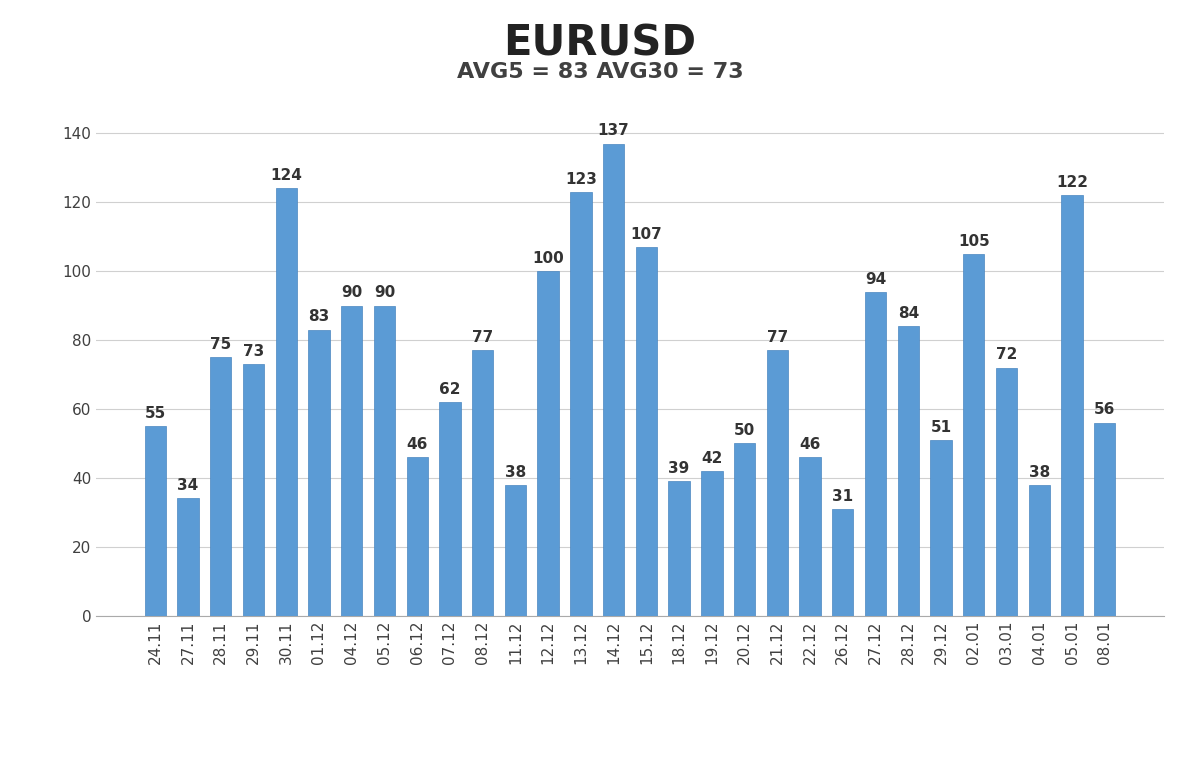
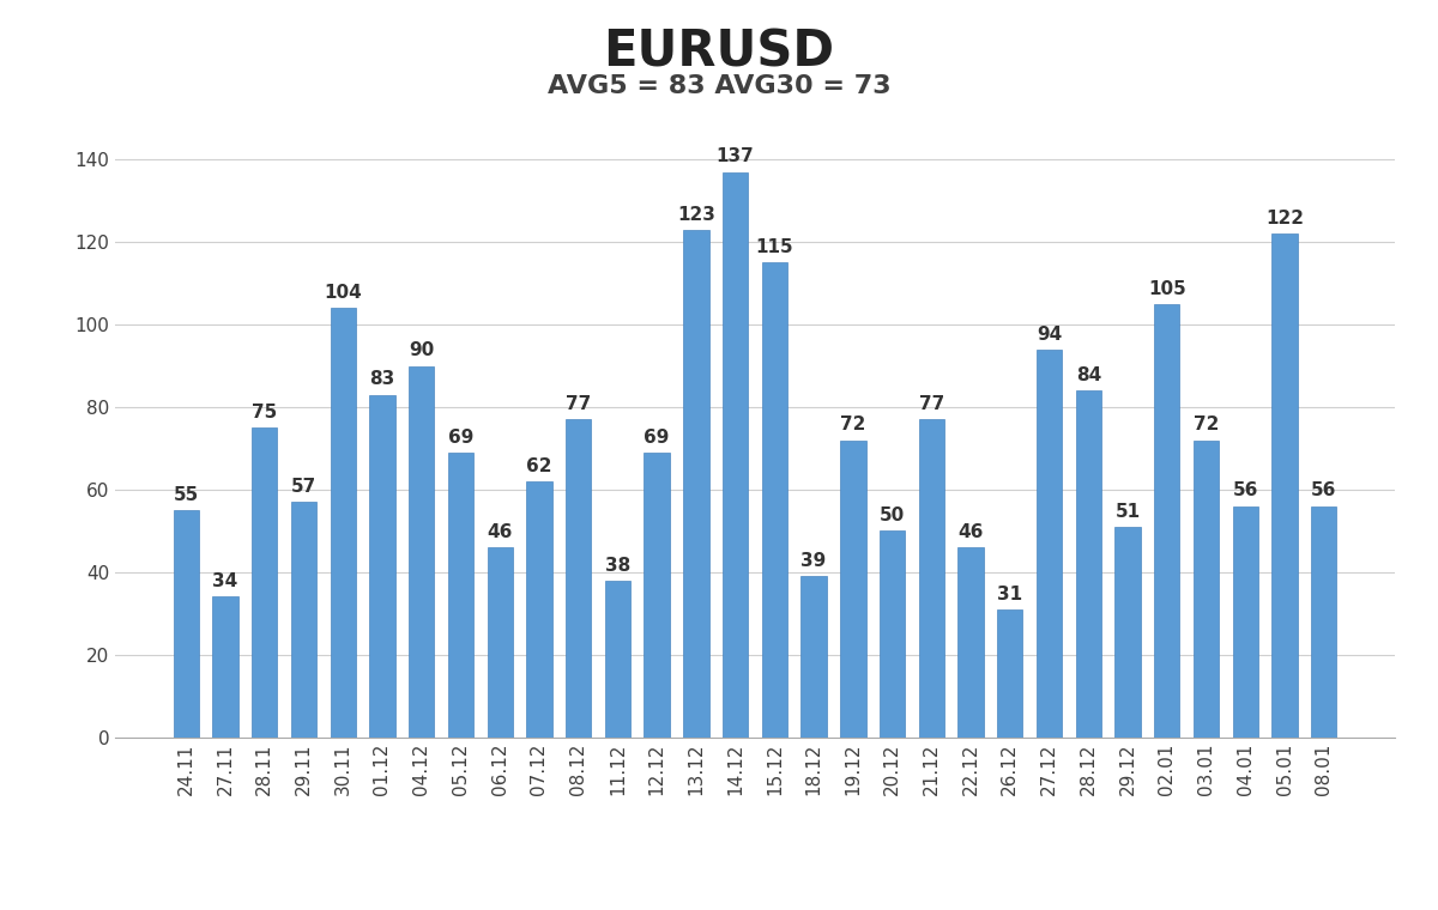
29.11: 73 -> 57
30.11: 124 -> 104
05.12: 90 -> 69
12.12: 100 -> 69
15.12: 107 -> 115
19.12: 42 -> 72
04.01: 38 -> 56
